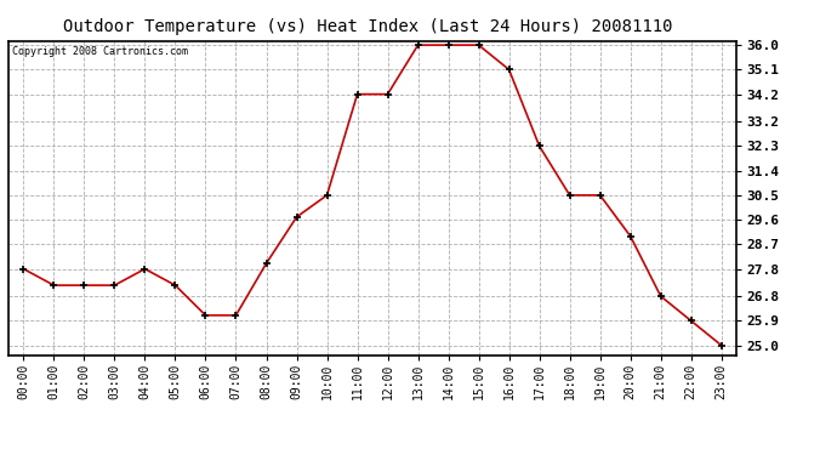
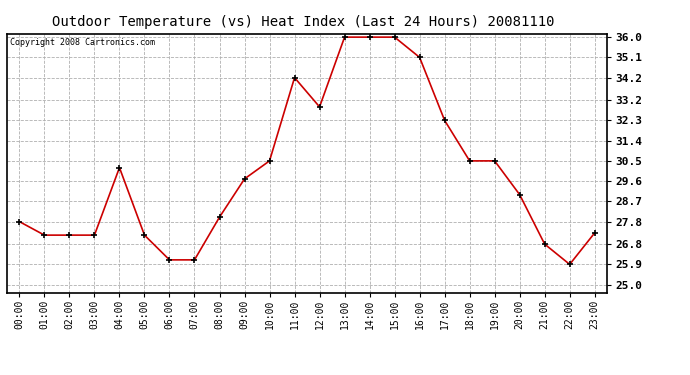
04:00: 27.8 -> 30.2
12:00: 34.2 -> 32.9
23:00: 25.0 -> 27.3
